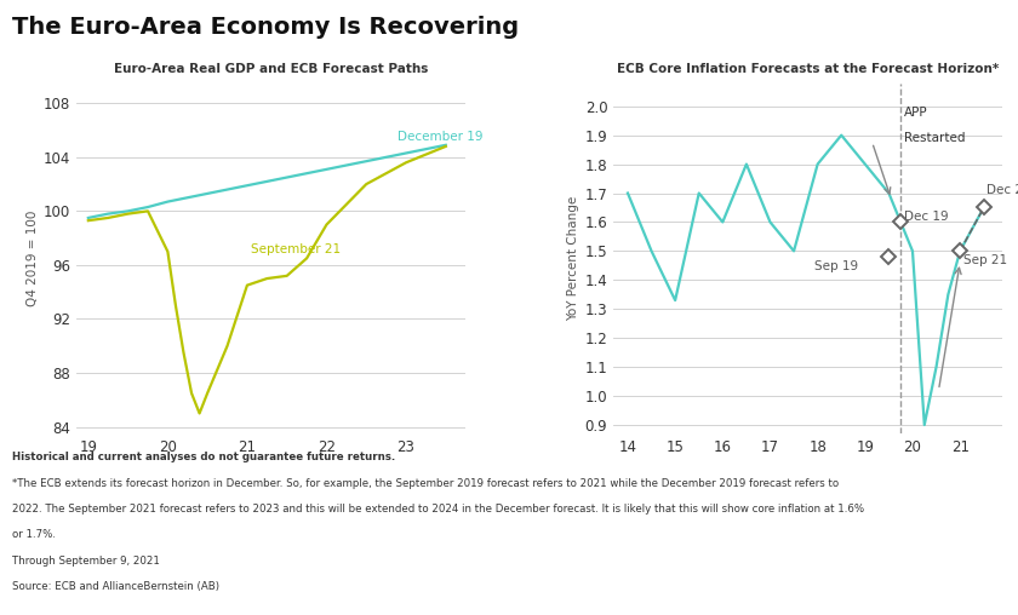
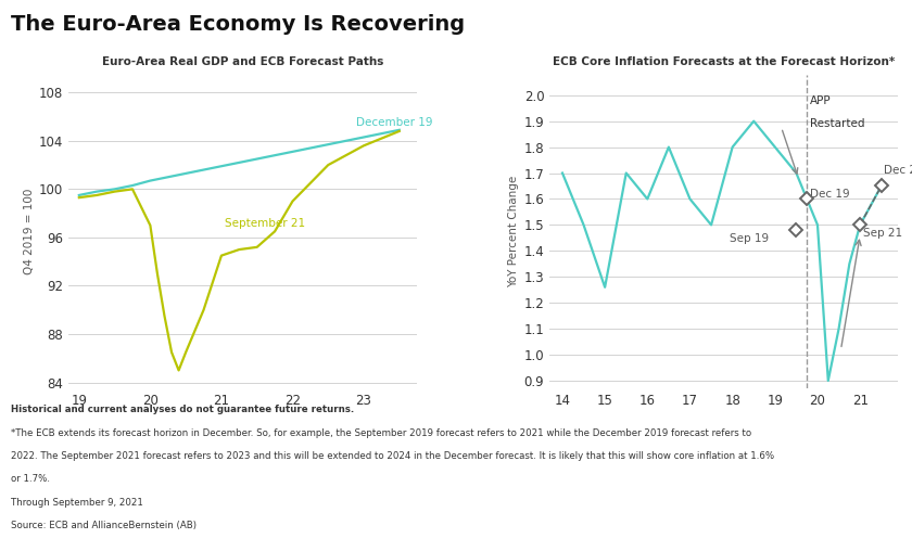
ECB Core Inflation Forecasts at the Forecast Horizon*/15: 1.33 -> 1.26
